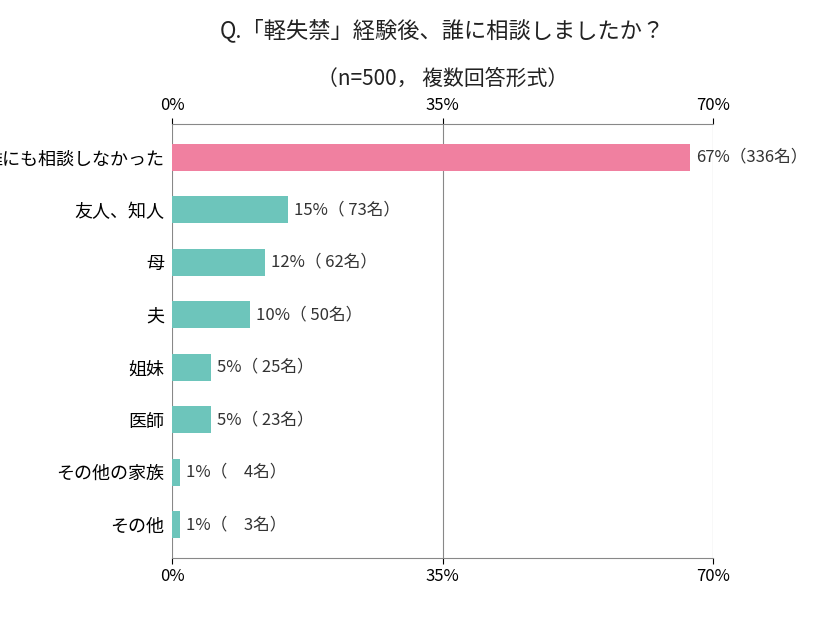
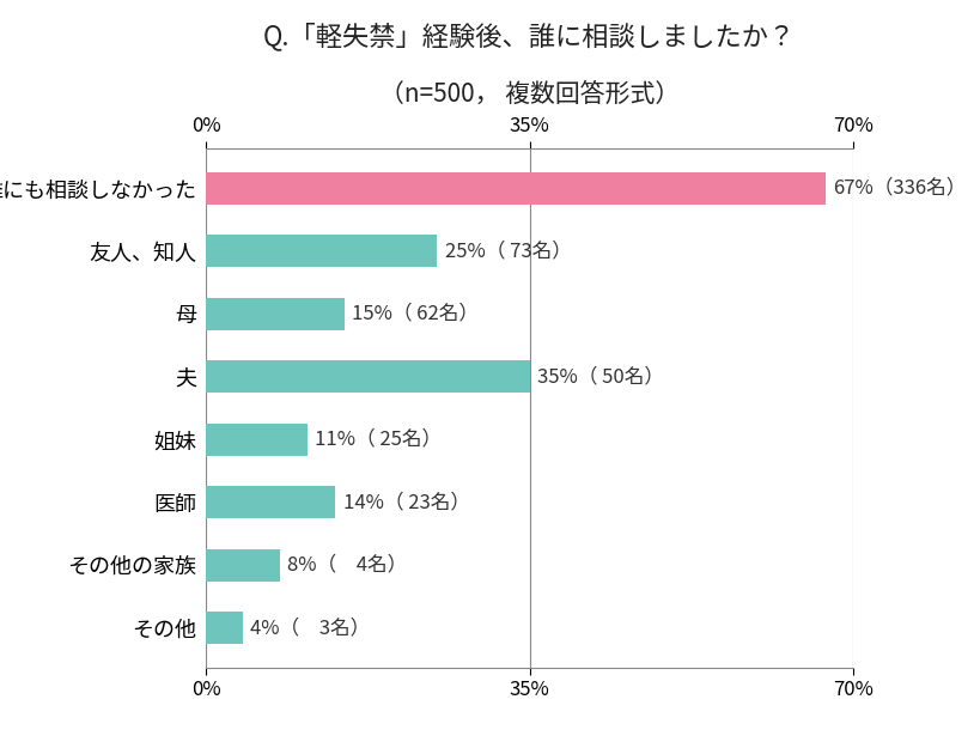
友人、知人: 15%（ -> 25%（
母: 12%（ -> 15%（
夫: 10%（ -> 35%（
姐妹: 5%（ -> 11%（
医師: 5%（ -> 14%（
その他の家族: 1%（ -> 8%（
その他: 1%（ -> 4%（
